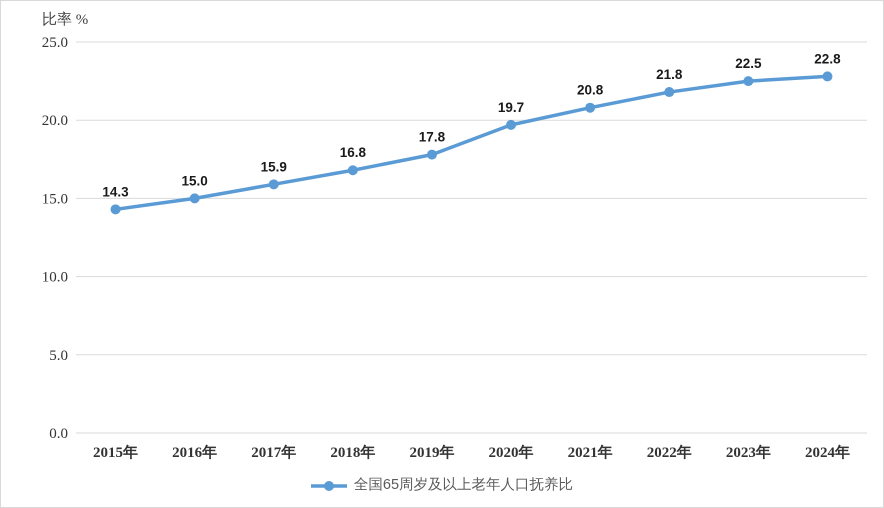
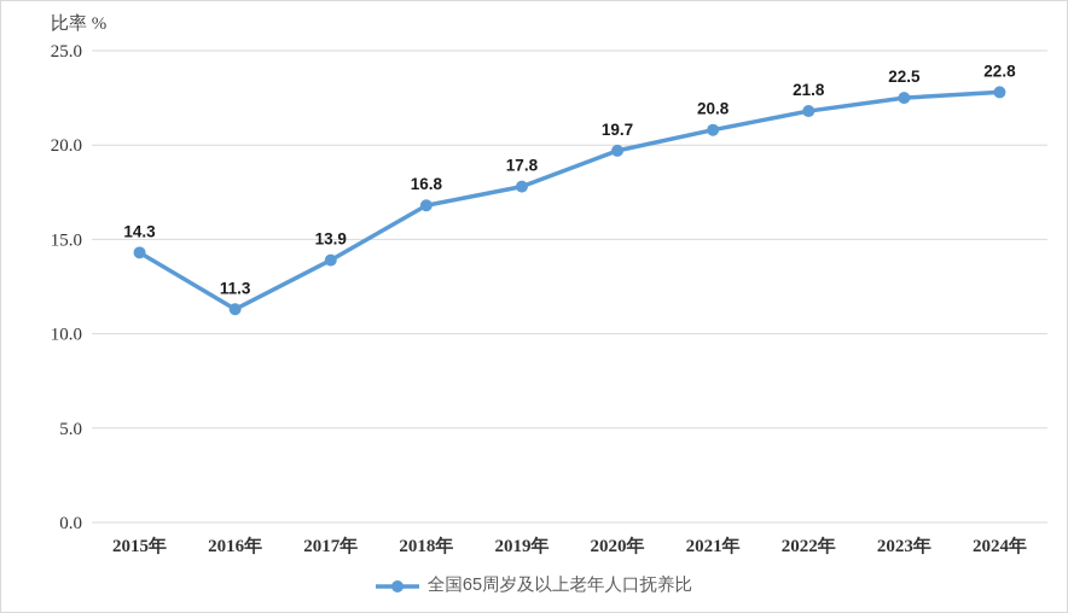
2016年: 15.0 -> 11.3
2017年: 15.9 -> 13.9
